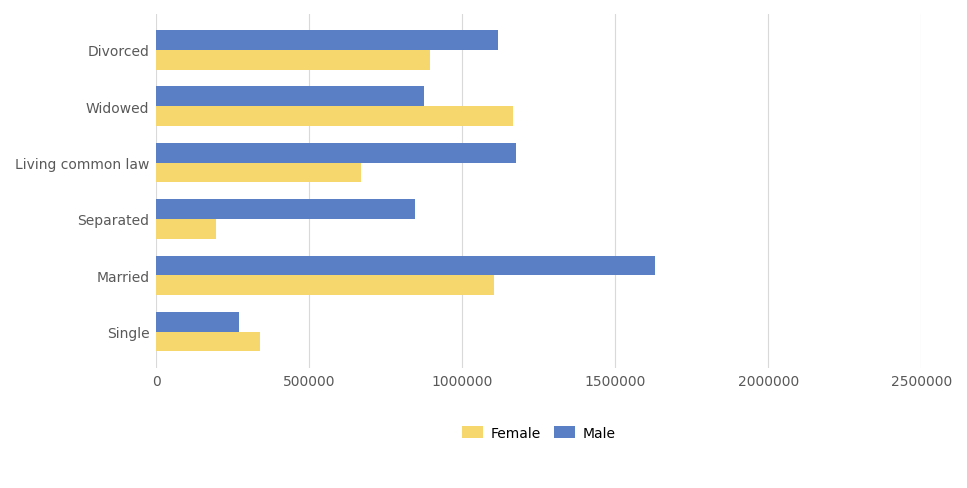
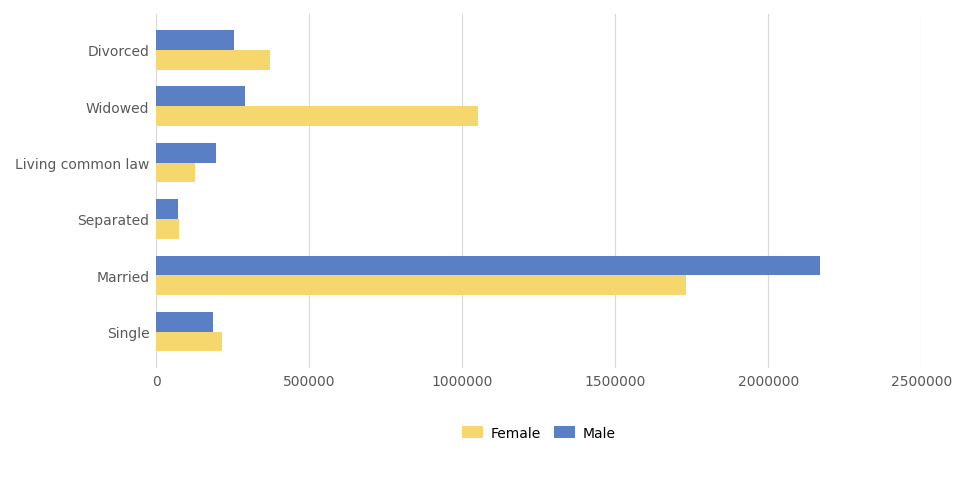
Male/Divorced: 1115000 -> 255000
Female/Divorced: 895000 -> 370000
Male/Widowed: 875000 -> 290000
Female/Widowed: 1165000 -> 1050000
Male/Living common law: 1175000 -> 195000
Female/Living common law: 670000 -> 125000
Male/Separated: 845000 -> 70000
Female/Separated: 195000 -> 75000
Male/Married: 1630000 -> 2170000
Female/Married: 1105000 -> 1730000
Male/Single: 270000 -> 185000
Female/Single: 340000 -> 215000
